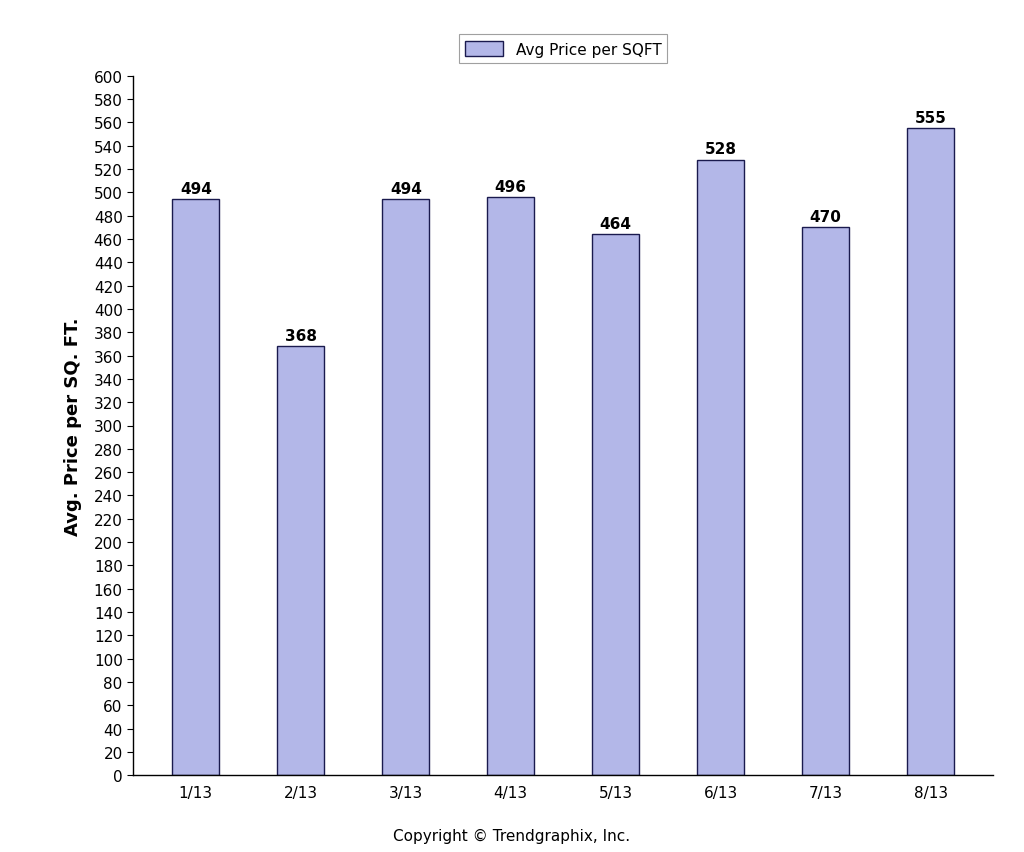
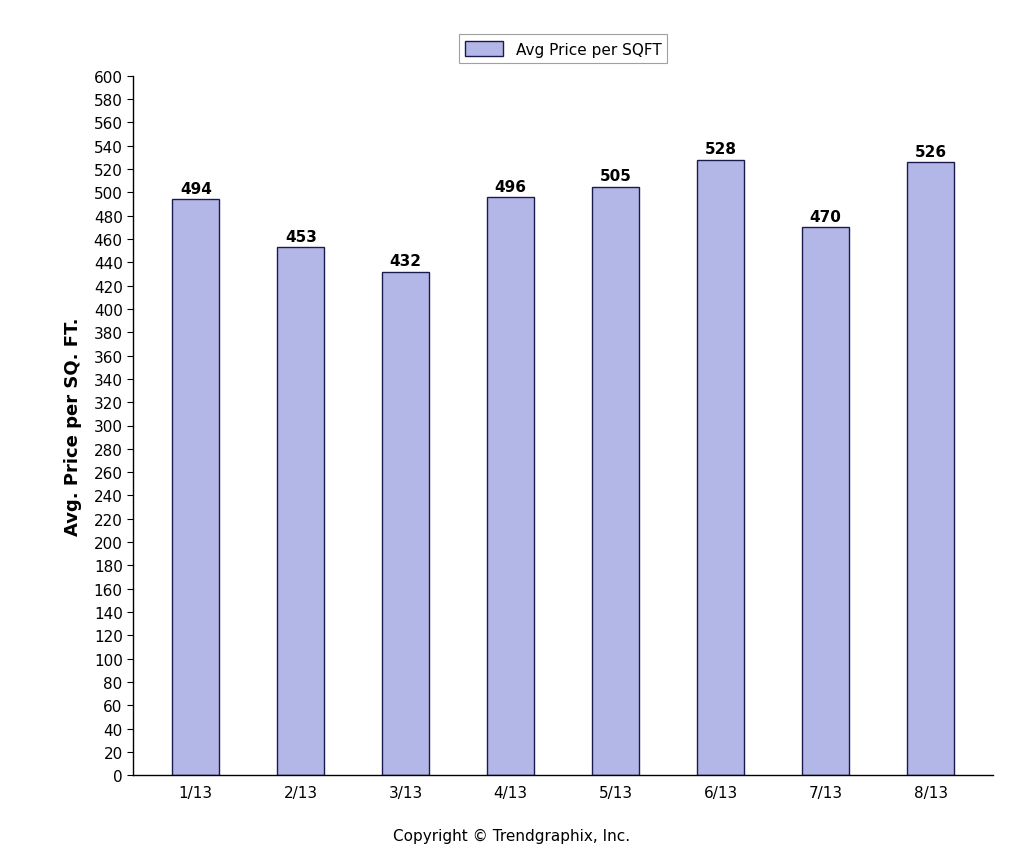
2/13: 368 -> 453
3/13: 494 -> 432
5/13: 464 -> 505
8/13: 555 -> 526
